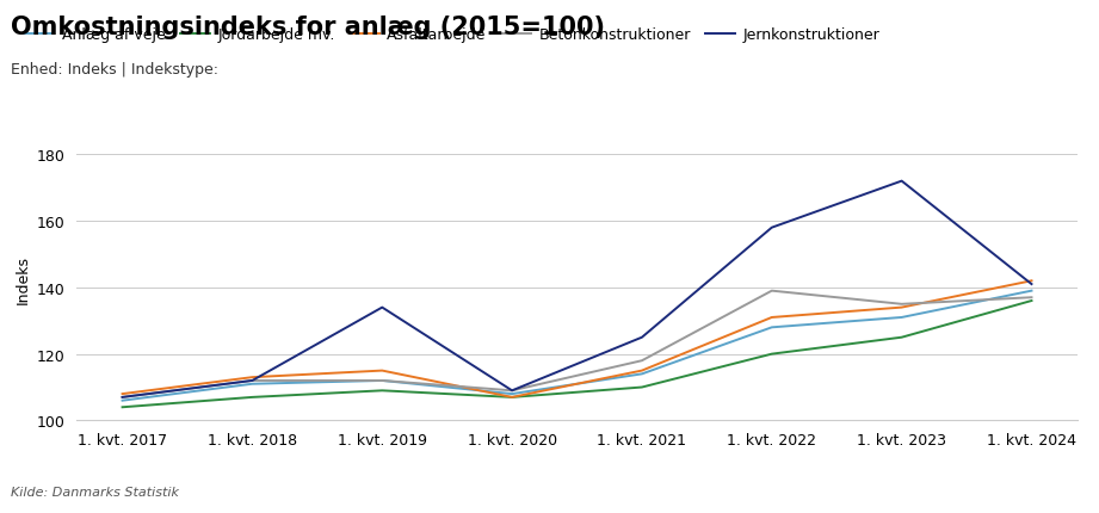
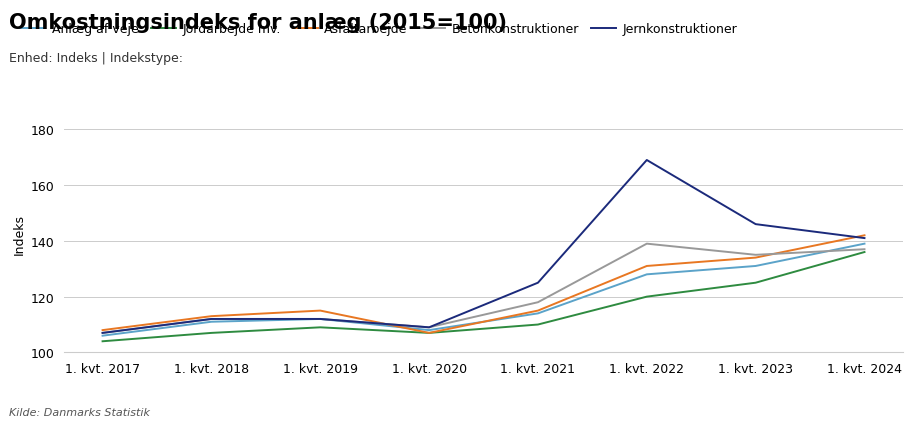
Jernkonstruktioner/1. kvt. 2019: 134 -> 112
Jernkonstruktioner/1. kvt. 2022: 158 -> 169
Jernkonstruktioner/1. kvt. 2023: 172 -> 146
